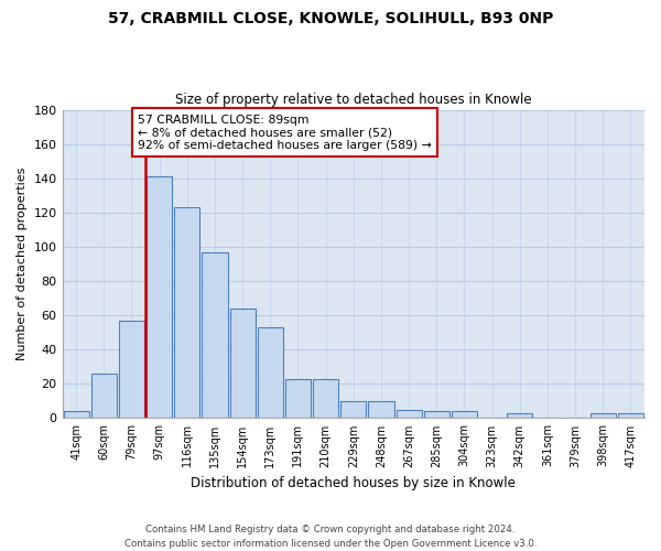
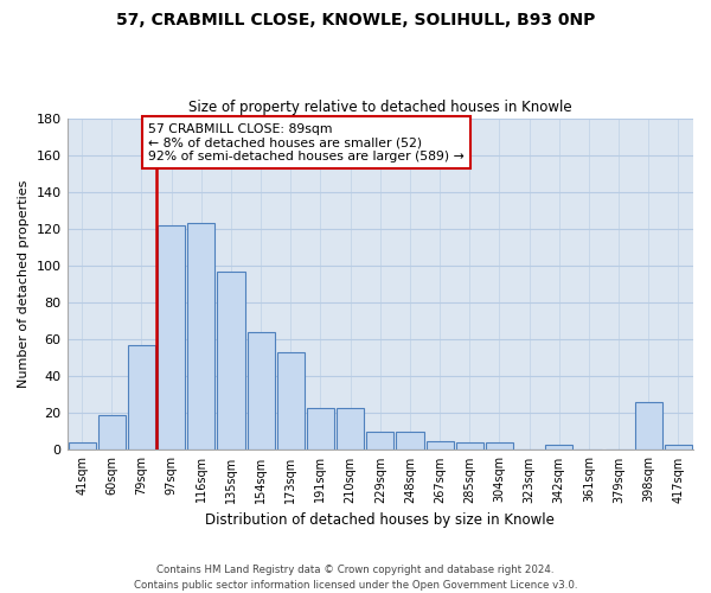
60sqm: 26 -> 19
97sqm: 141 -> 122
398sqm: 3 -> 26
